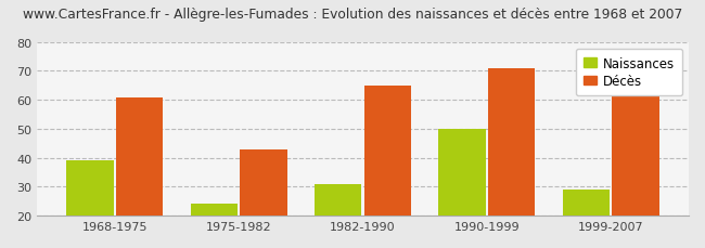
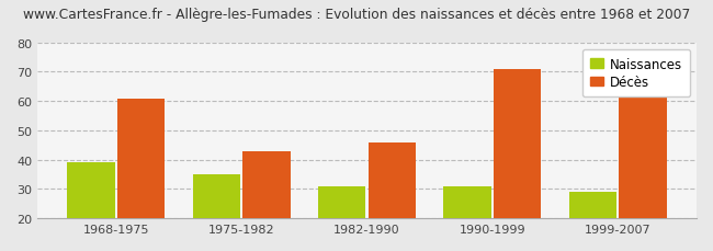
Naissances/1975-1982: 24 -> 35
Décès/1982-1990: 65 -> 46
Naissances/1990-1999: 50 -> 31
